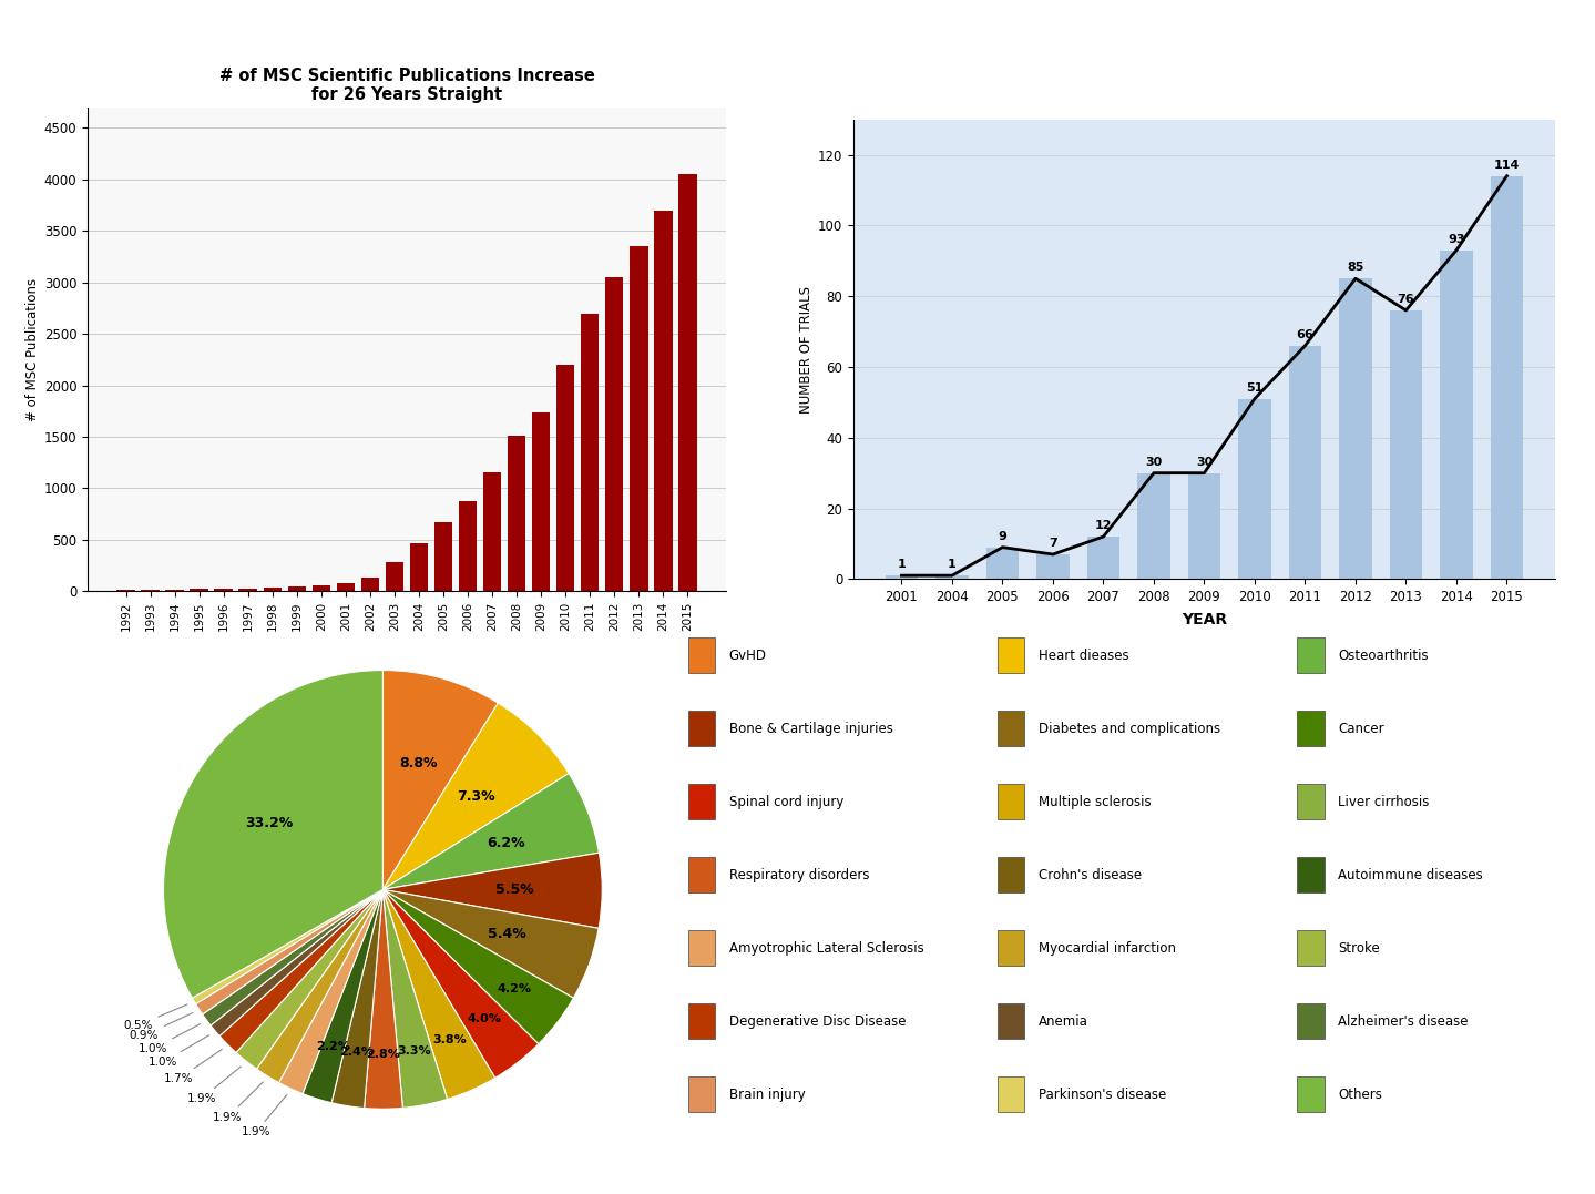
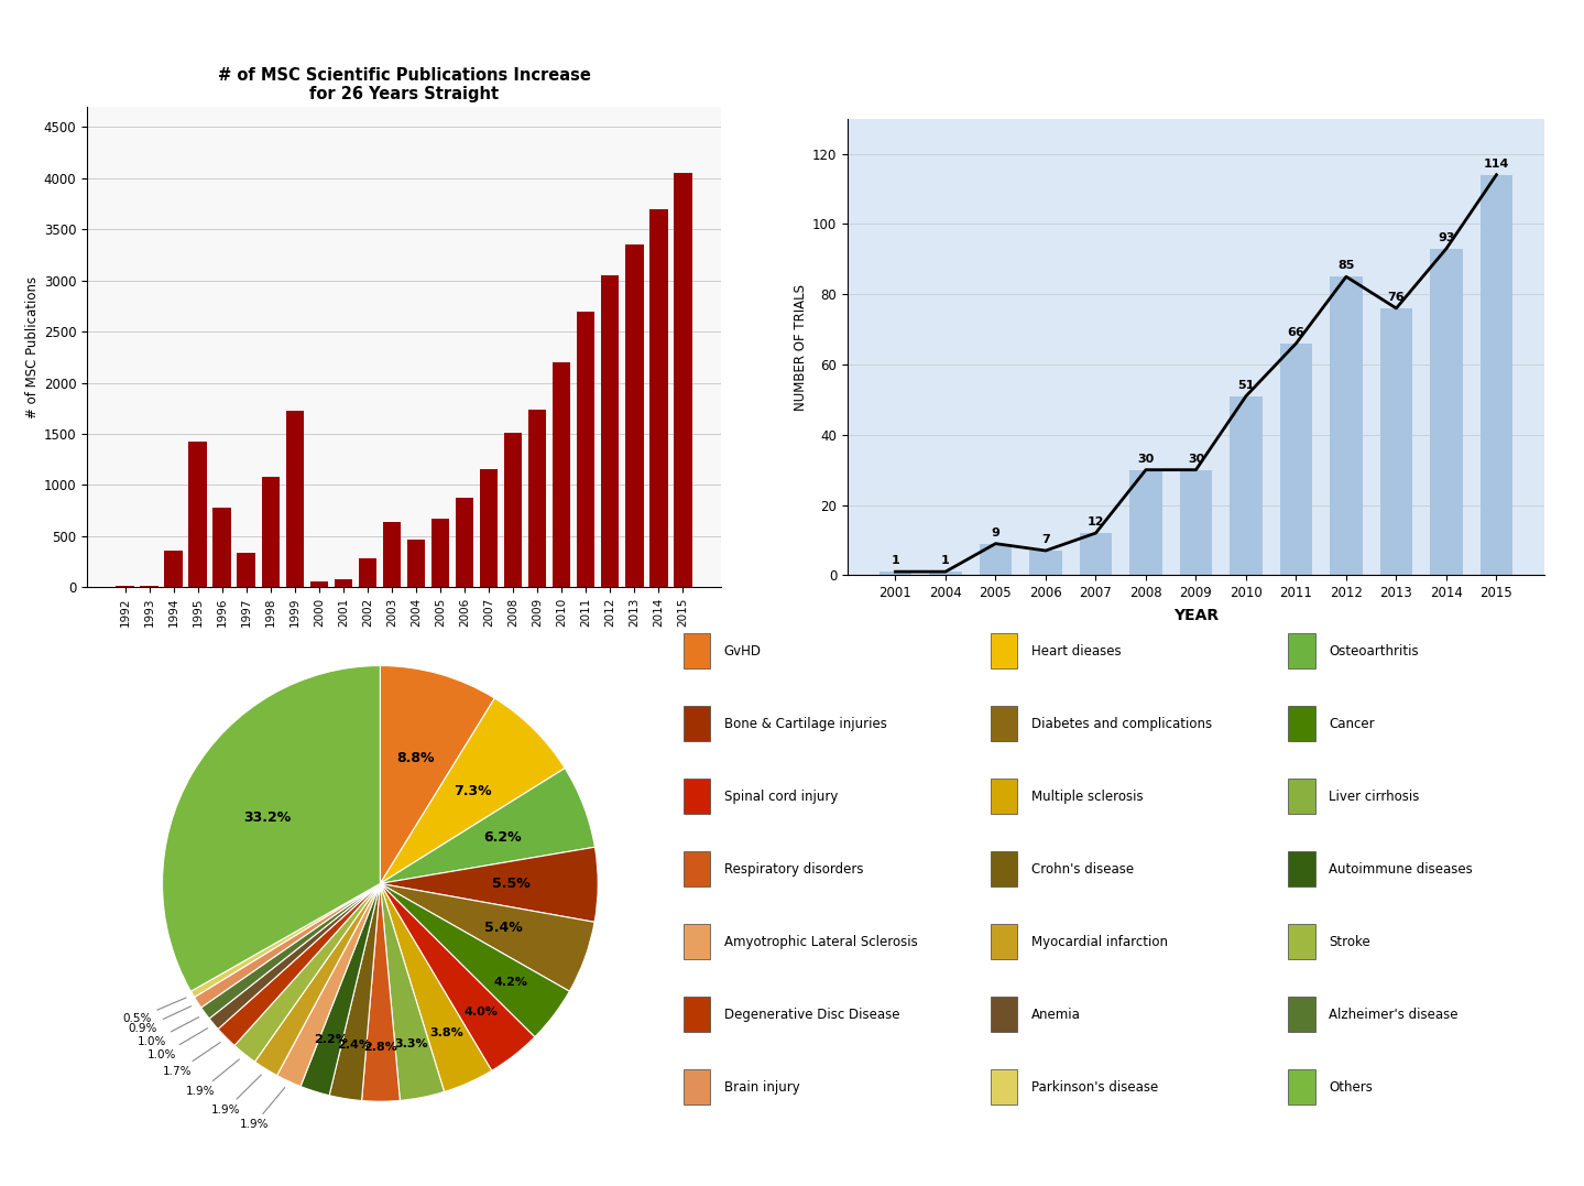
1994: 20 -> 360
1995: 20 -> 1420
1996: 20 -> 780
1997: 30 -> 340
1998: 40 -> 1080
1999: 50 -> 1720
2002: 140 -> 280
2003: 280 -> 640
